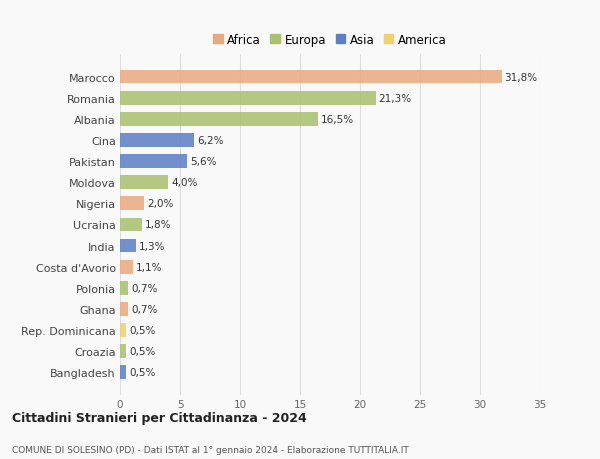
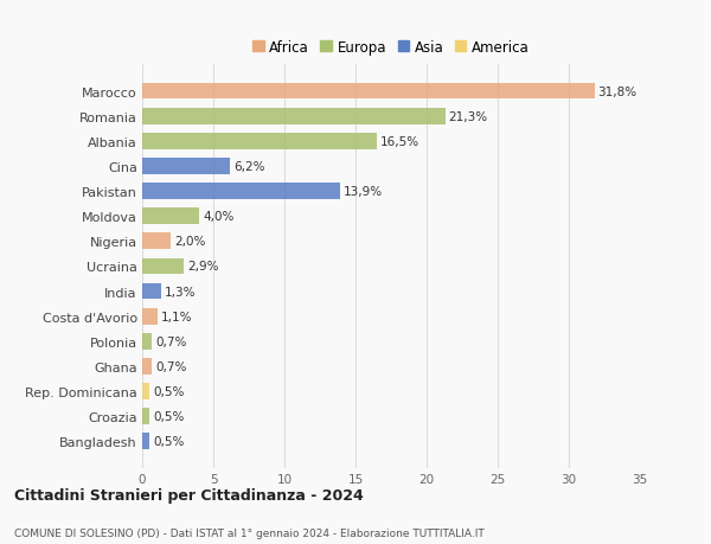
Pakistan: 5,6% -> 13,9%
Ucraina: 1,8% -> 2,9%
